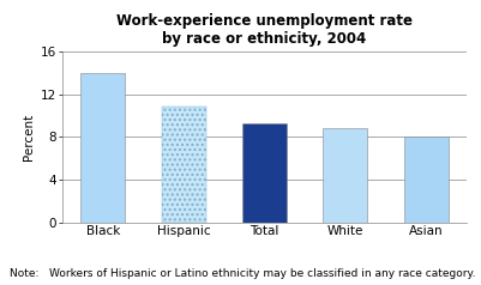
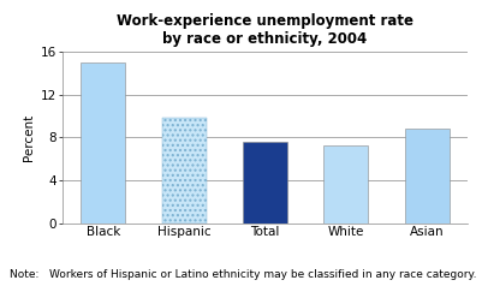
Black: 14.0 -> 15.0
Hispanic: 10.8 -> 9.8
Total: 9.3 -> 7.6
White: 8.8 -> 7.2
Asian: 8.0 -> 8.8
